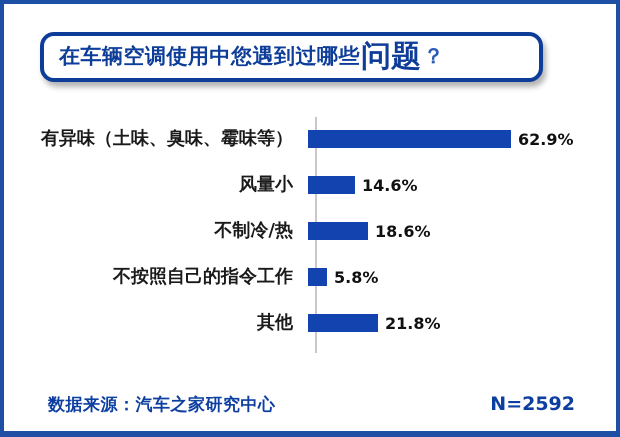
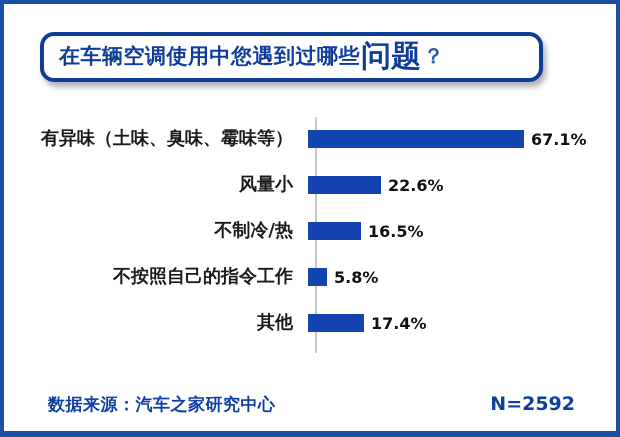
有异味（土味、臭味、霉味等）: 62.9% -> 67.1%
风量小: 14.6% -> 22.6%
不制冷/热: 18.6% -> 16.5%
其他: 21.8% -> 17.4%
